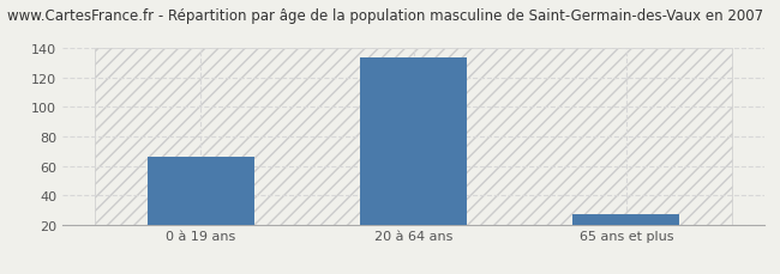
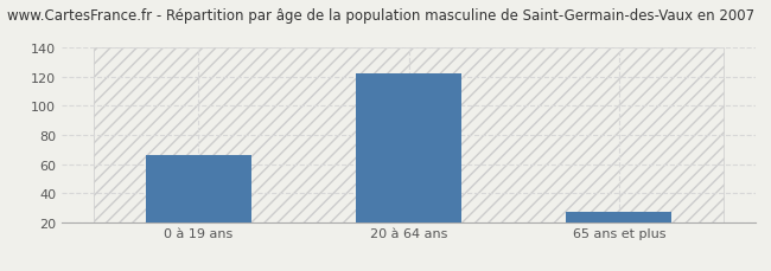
20 à 64 ans: 134 -> 122
